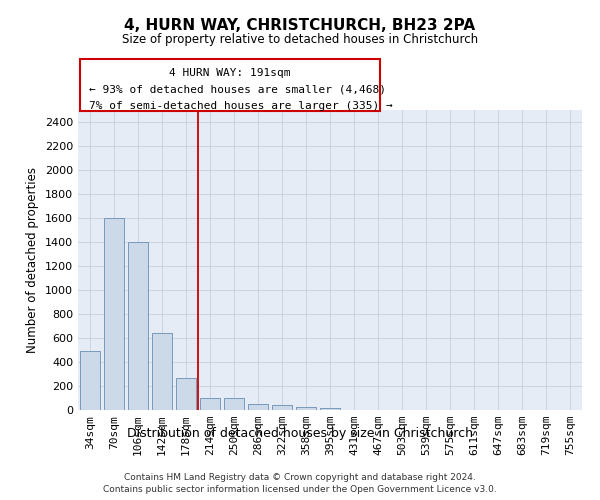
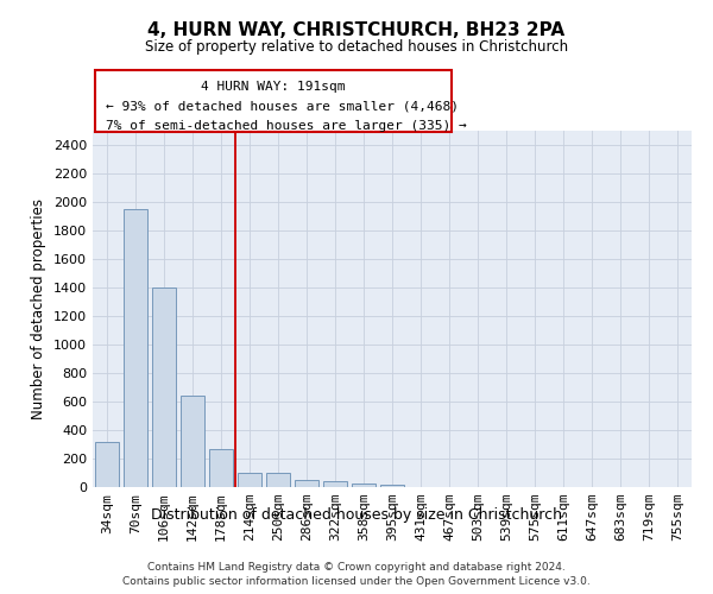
34sqm: 490 -> 320
70sqm: 1600 -> 1950
